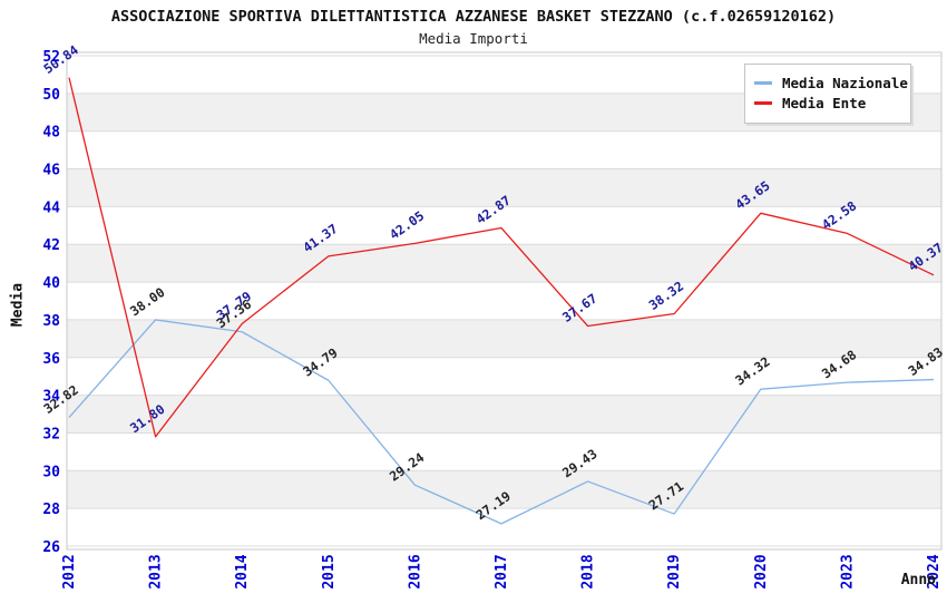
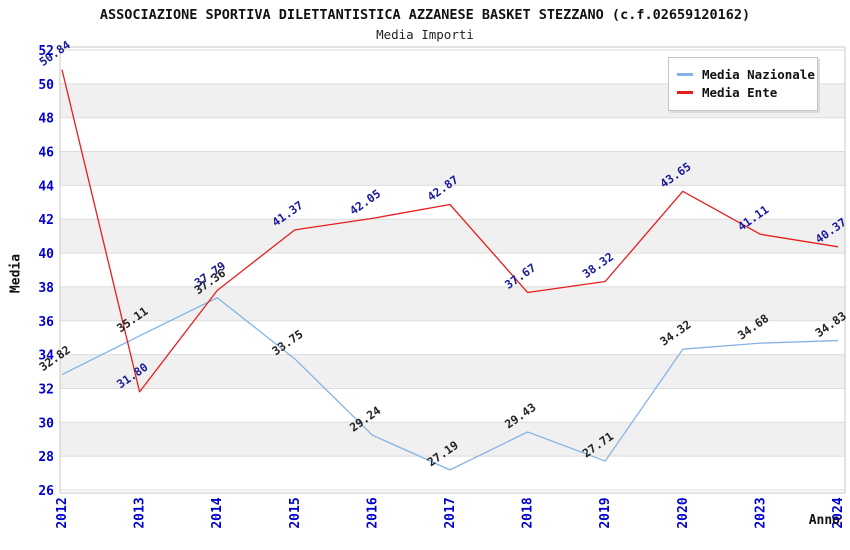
Media Nazionale/2013: 38.00 -> 35.11
Media Nazionale/2015: 34.79 -> 33.75
Media Ente/2023: 42.58 -> 41.11
